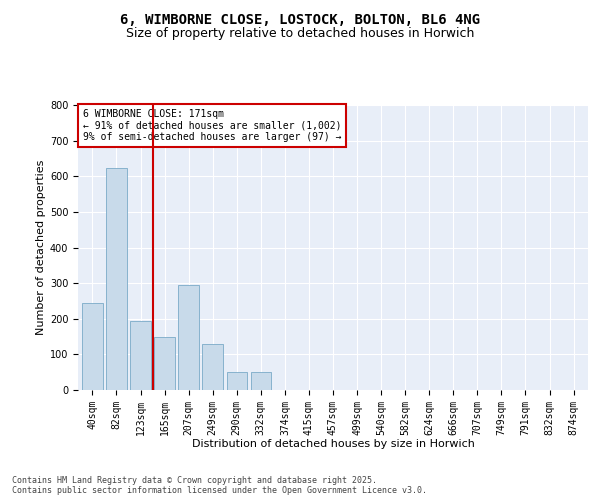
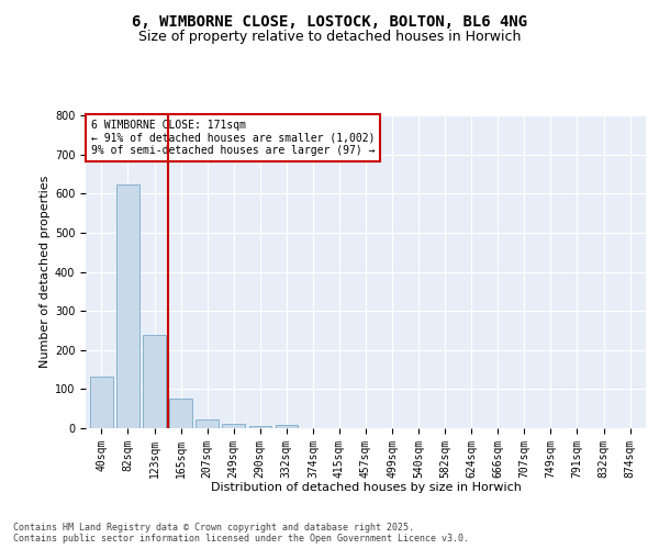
40sqm: 245 -> 132
123sqm: 195 -> 238
165sqm: 150 -> 77
207sqm: 295 -> 23
249sqm: 130 -> 12
290sqm: 50 -> 5
332sqm: 50 -> 8
